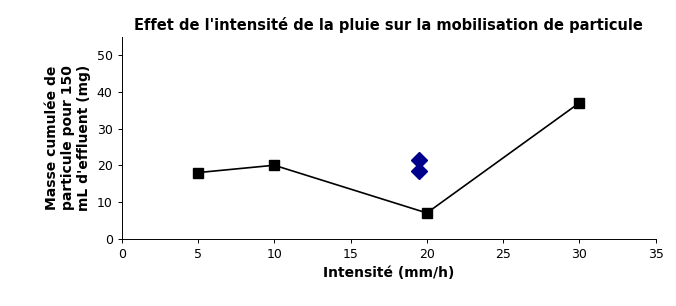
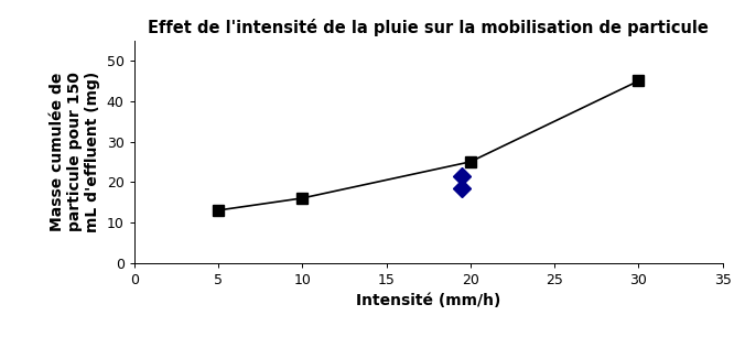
5: 18 -> 13
10: 20 -> 16
20: 7 -> 25
30: 37 -> 45
